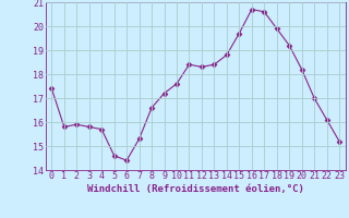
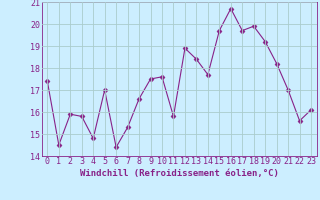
1: 15.8 -> 14.5
4: 15.7 -> 14.8
5: 14.6 -> 17.0
9: 17.2 -> 17.5
11: 18.4 -> 15.8
12: 18.3 -> 18.9
14: 18.8 -> 17.7
17: 20.6 -> 19.7
22: 16.1 -> 15.6
23: 15.2 -> 16.1
